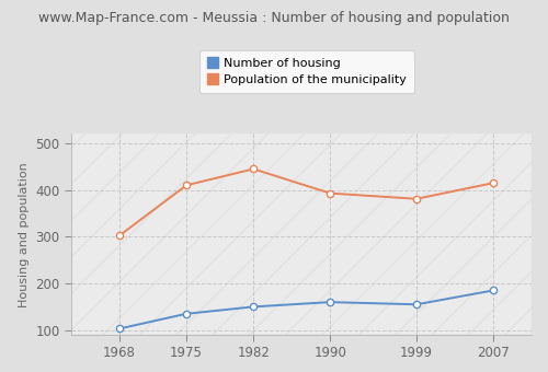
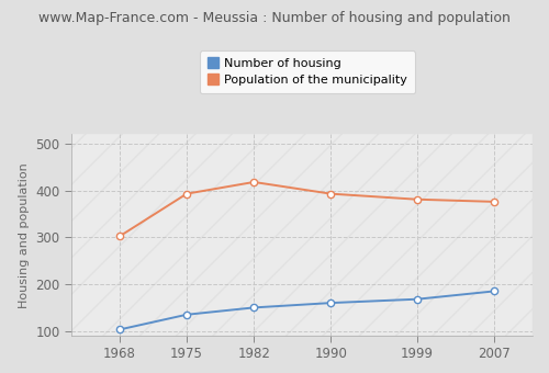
Population of the municipality/1975: 410 -> 393
Population of the municipality/1982: 445 -> 418
Number of housing/1999: 155 -> 168
Population of the municipality/2007: 415 -> 376
